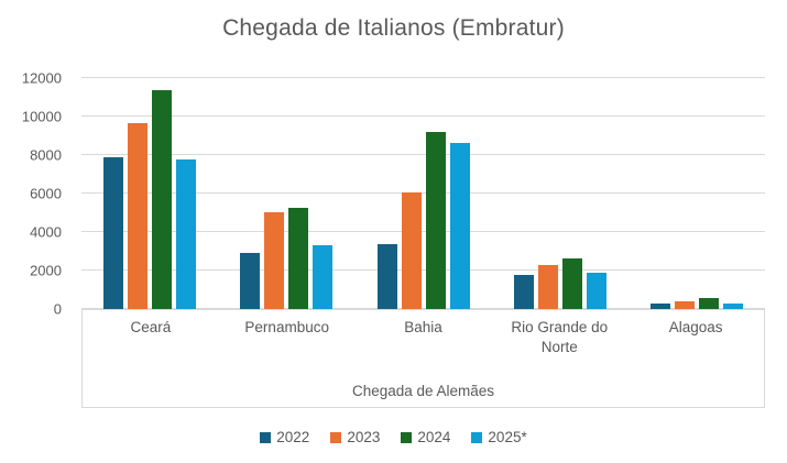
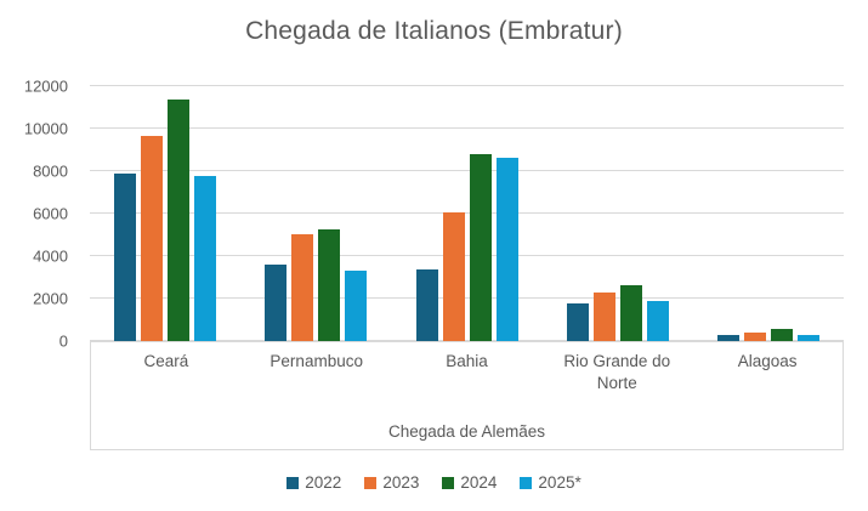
2022/Pernambuco: 2900 -> 3600
2024/Bahia: 9200 -> 8800
